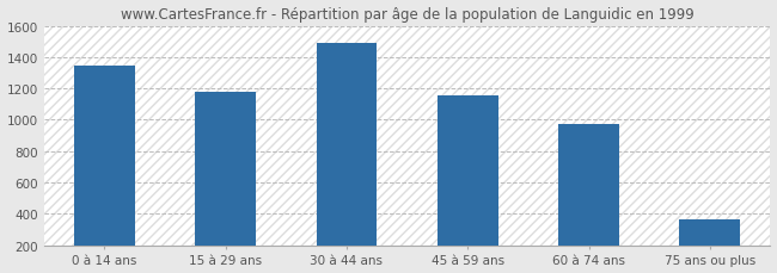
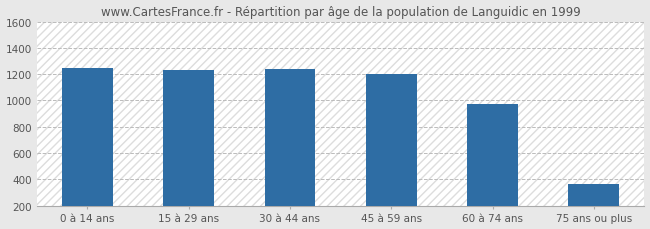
0 à 14 ans: 1340 -> 1250
15 à 29 ans: 1180 -> 1230
30 à 44 ans: 1490 -> 1240
45 à 59 ans: 1160 -> 1200
